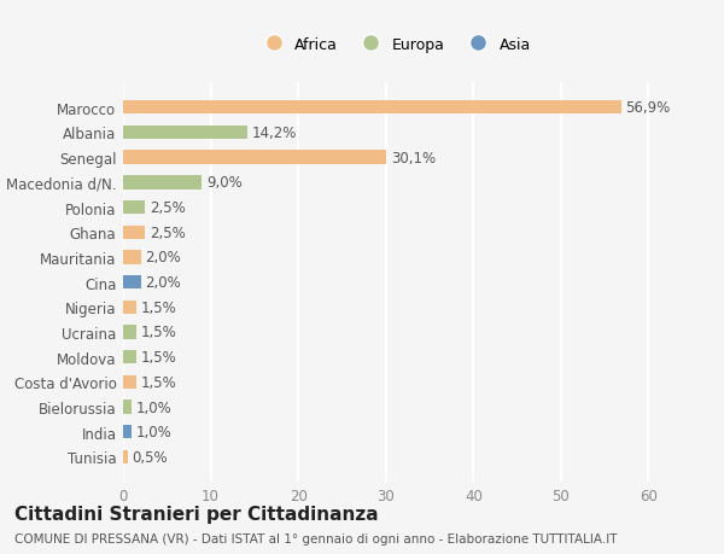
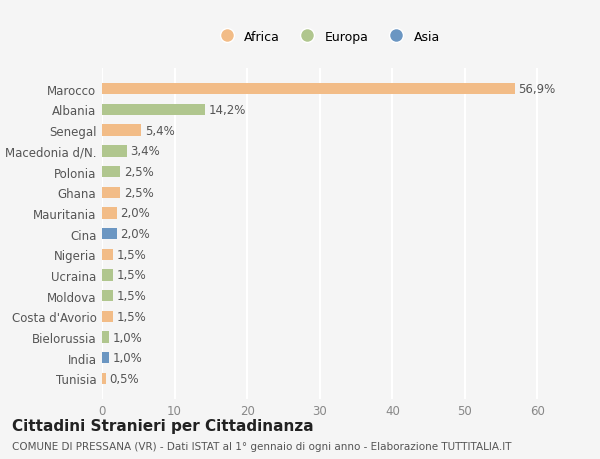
Senegal: 30,1% -> 5,4%
Macedonia d/N.: 9,0% -> 3,4%
